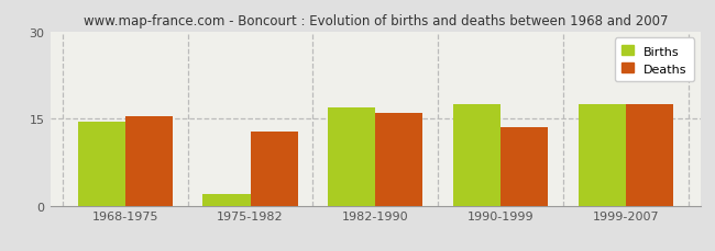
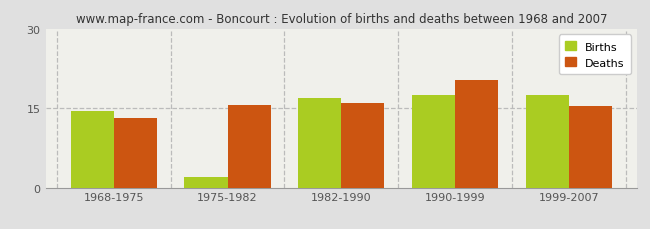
Deaths/1968-1975: 15.5 -> 13.2
Deaths/1975-1982: 12.8 -> 15.6
Deaths/1990-1999: 13.5 -> 20.4
Deaths/1999-2007: 17.5 -> 15.4
